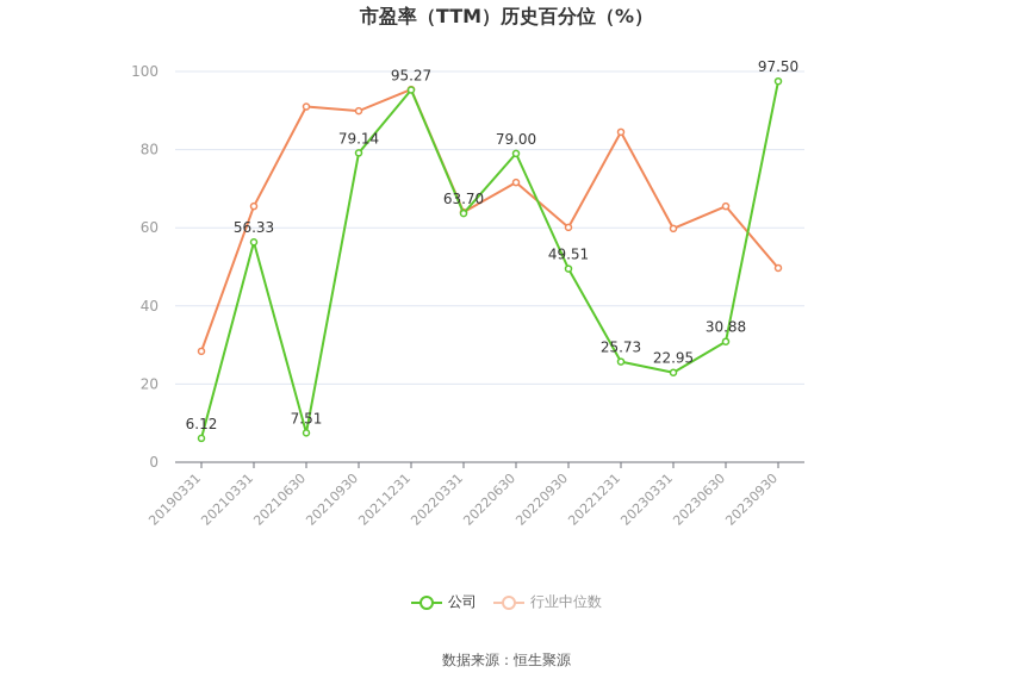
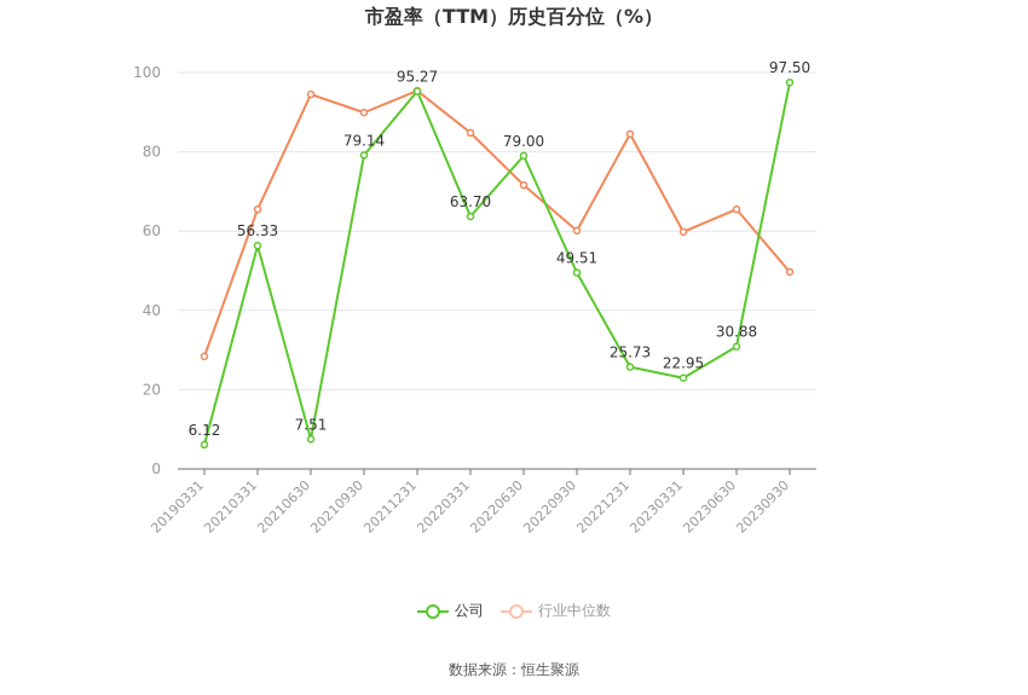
行业中位数/20210630: 91 -> 94
行业中位数/20220331: 64 -> 85
